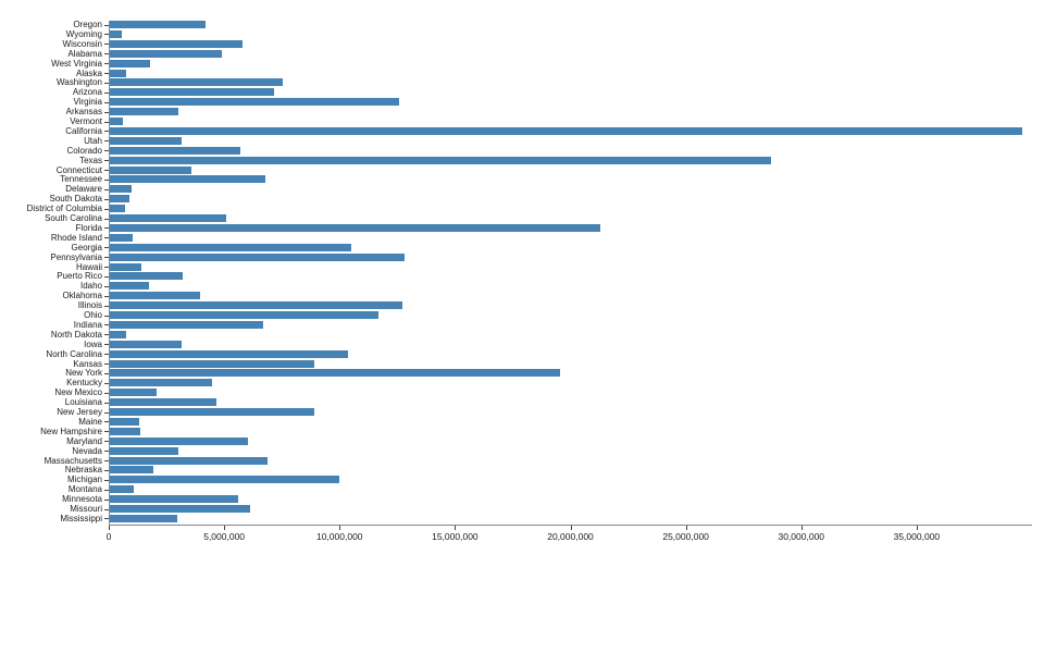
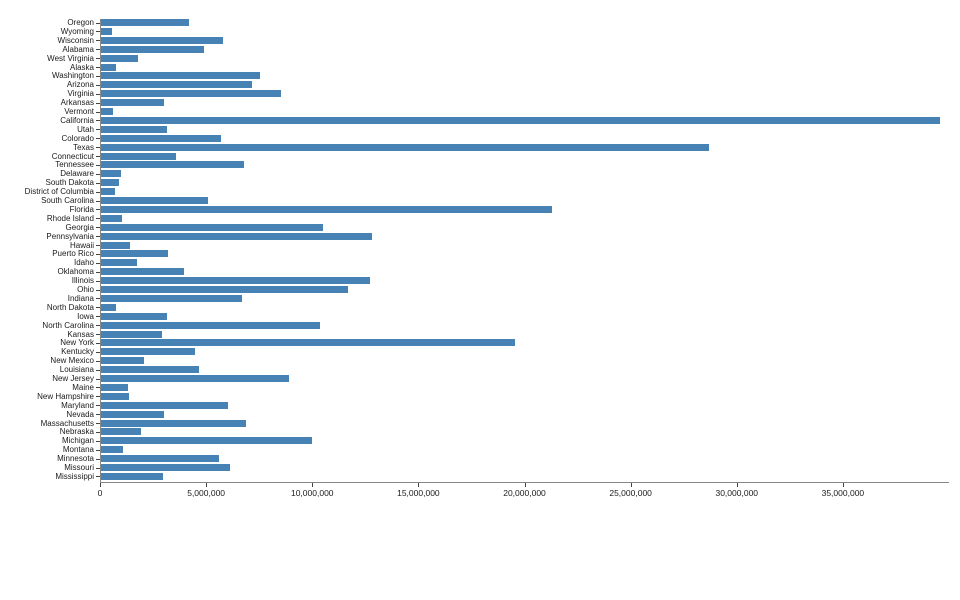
Virginia: 12600000 -> 8500000
Kansas: 8900000 -> 2900000
